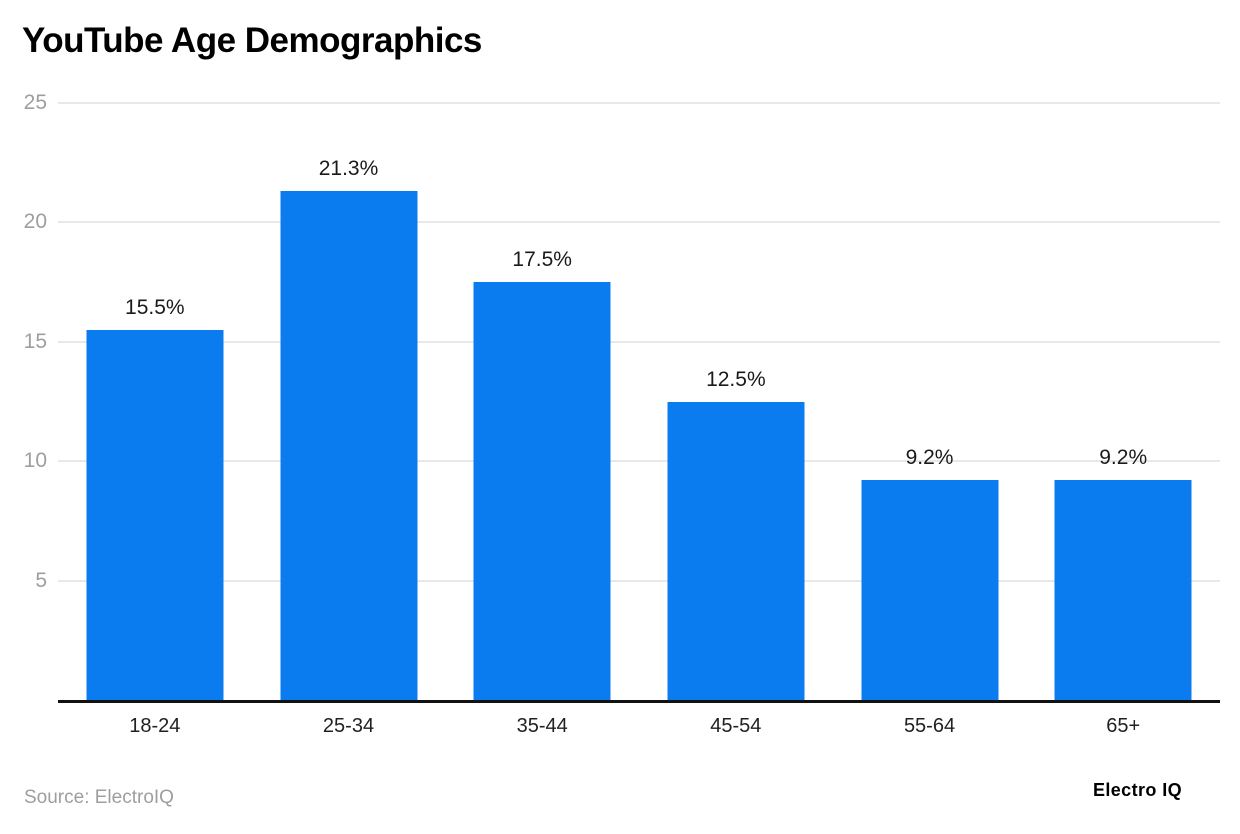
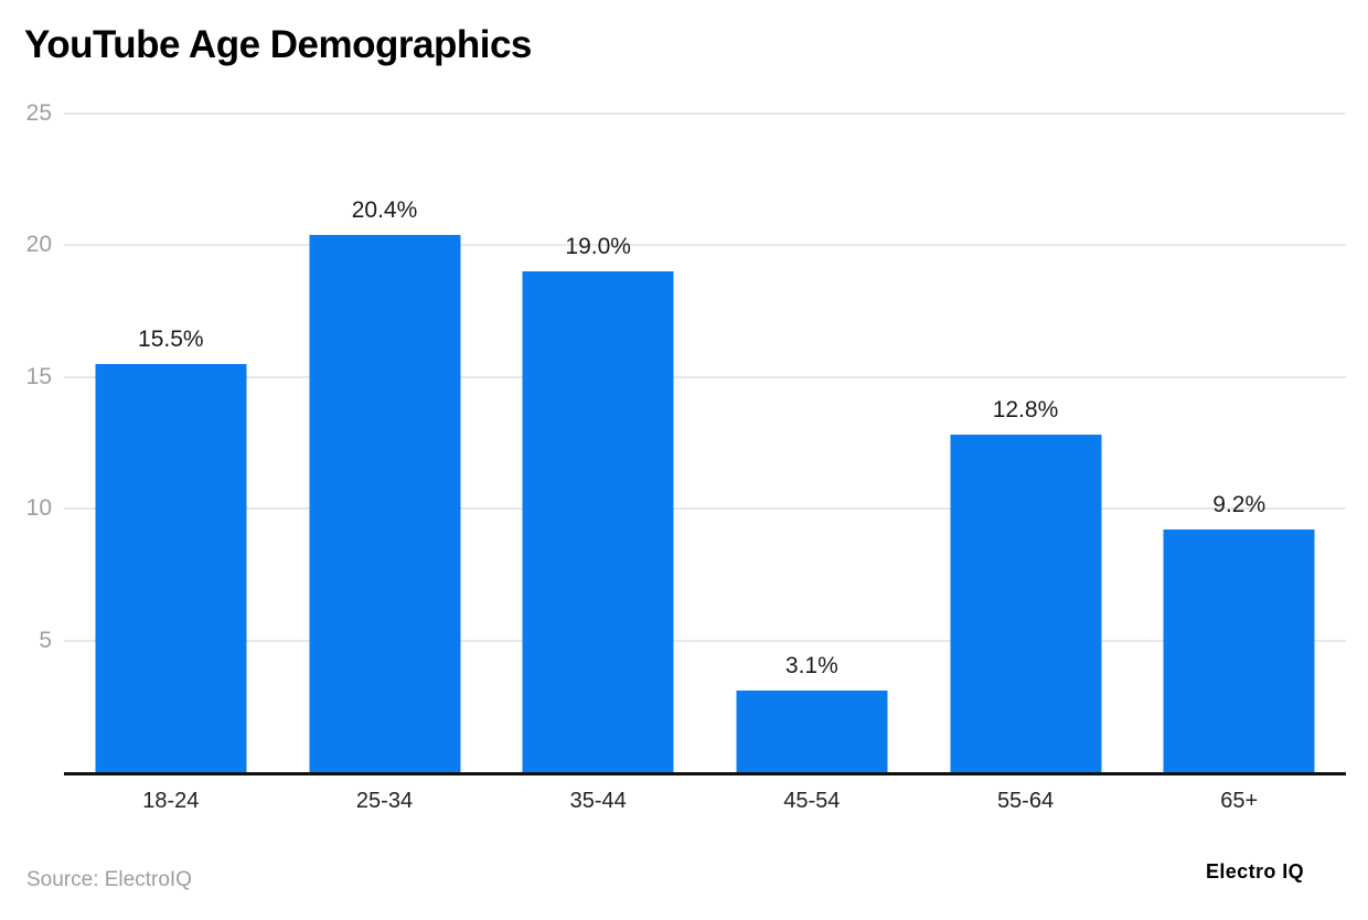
25-34: 21.3% -> 20.4%
35-44: 17.5% -> 19.0%
45-54: 12.5% -> 3.1%
55-64: 9.2% -> 12.8%
